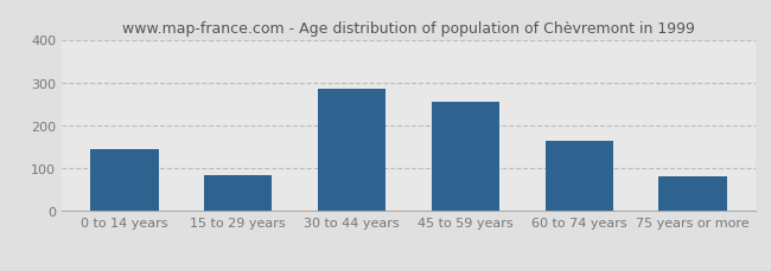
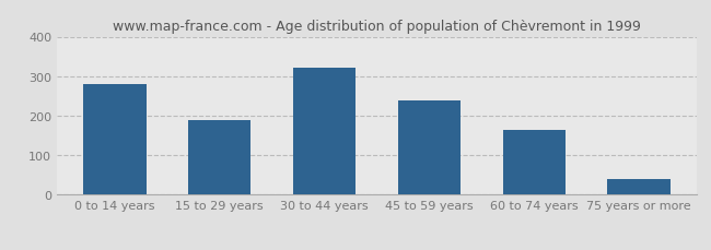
0 to 14 years: 145 -> 280
15 to 29 years: 85 -> 190
30 to 44 years: 285 -> 320
45 to 59 years: 255 -> 238
75 years or more: 80 -> 40
